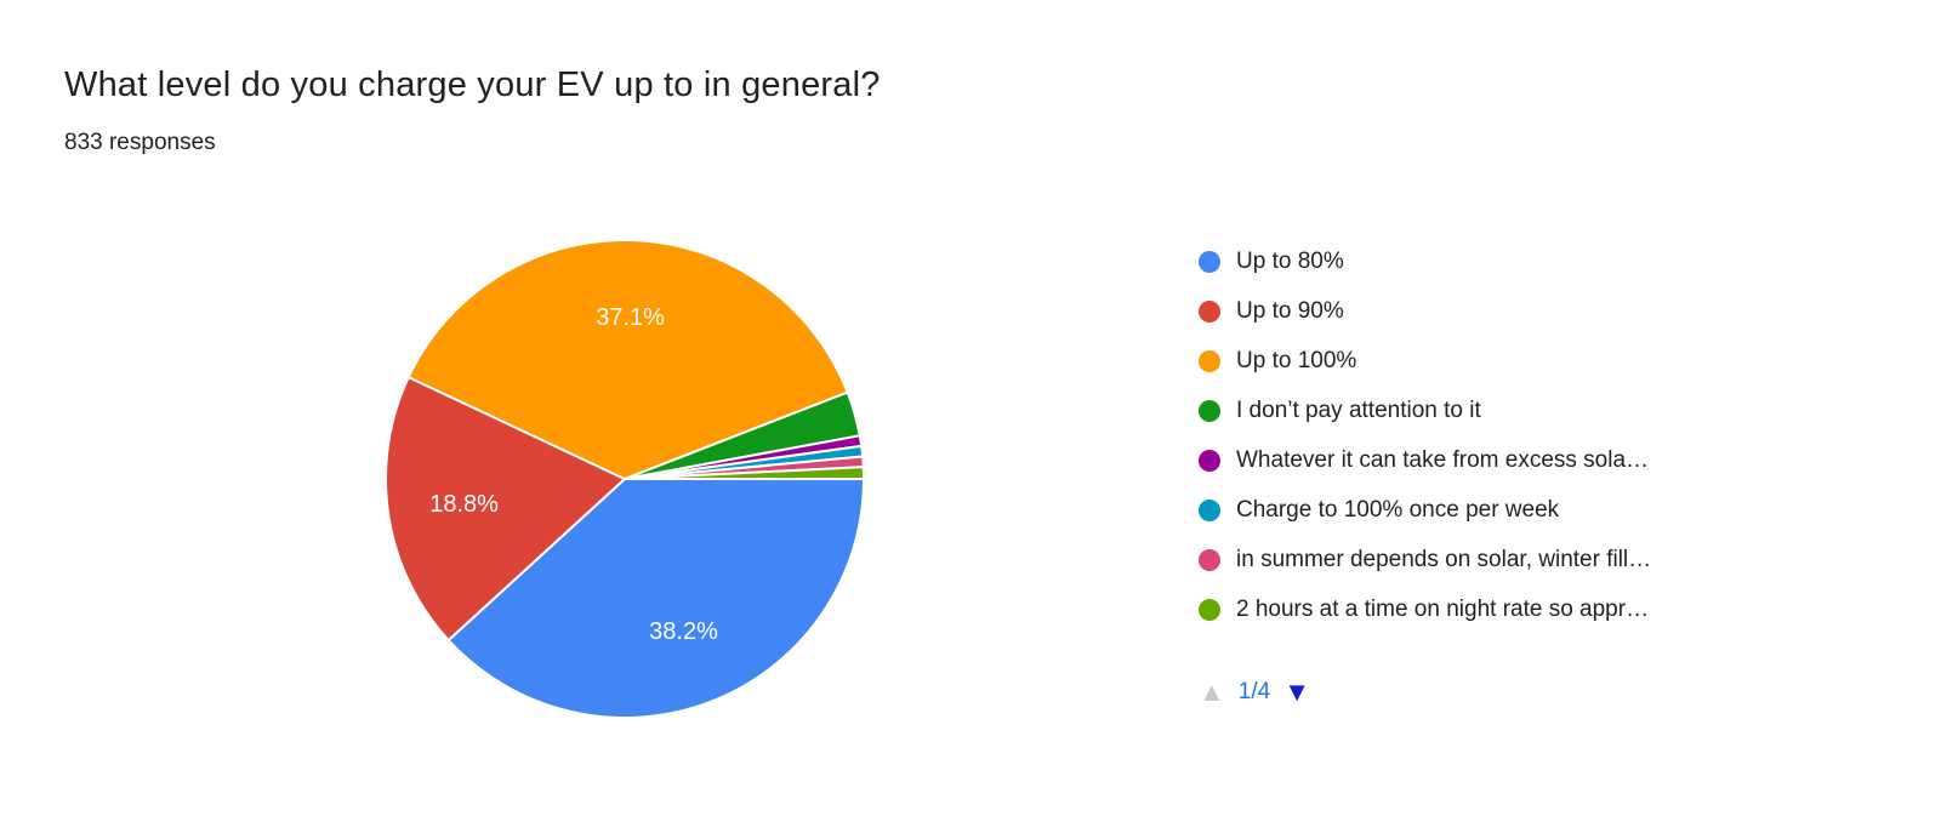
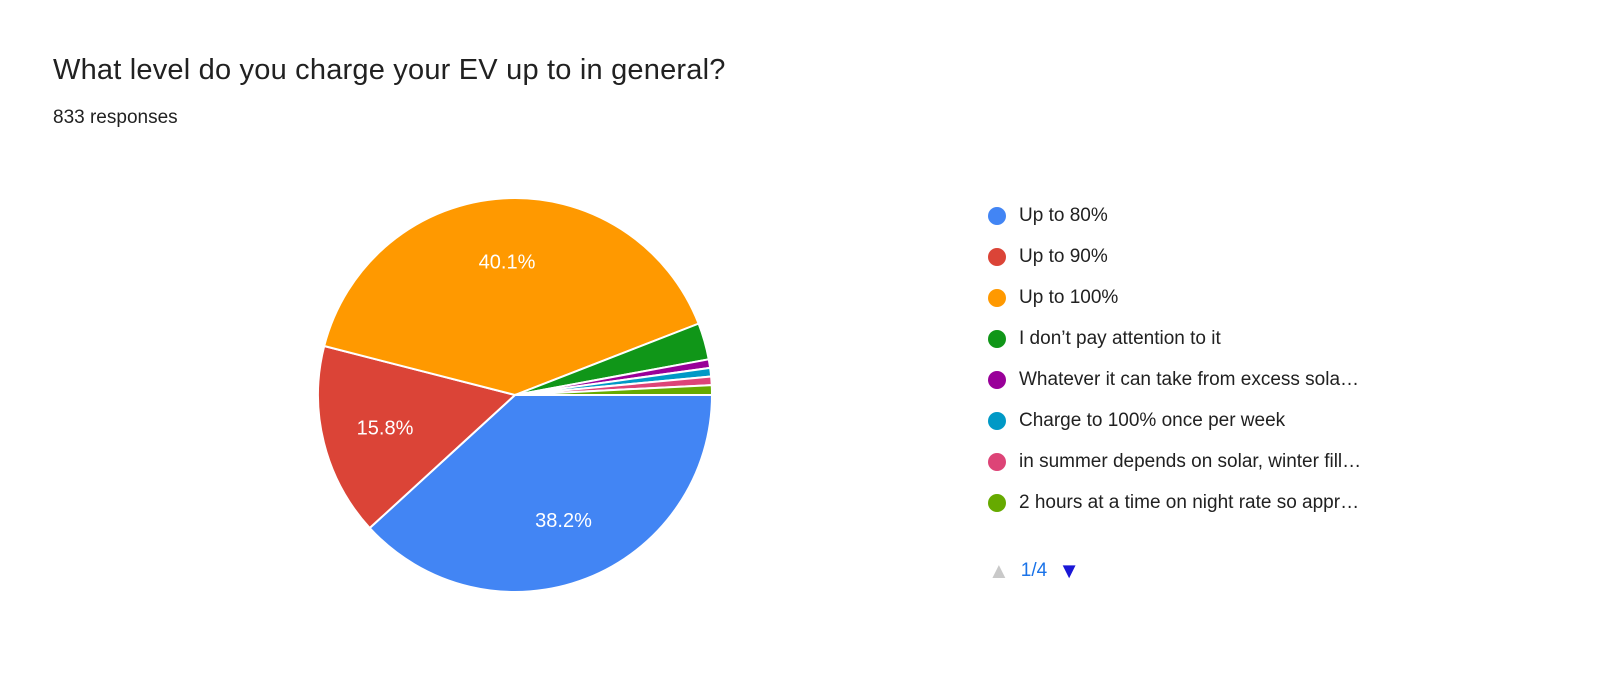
Up to 90%: 18.8% -> 15.8%
Up to 100%: 37.1% -> 40.1%
